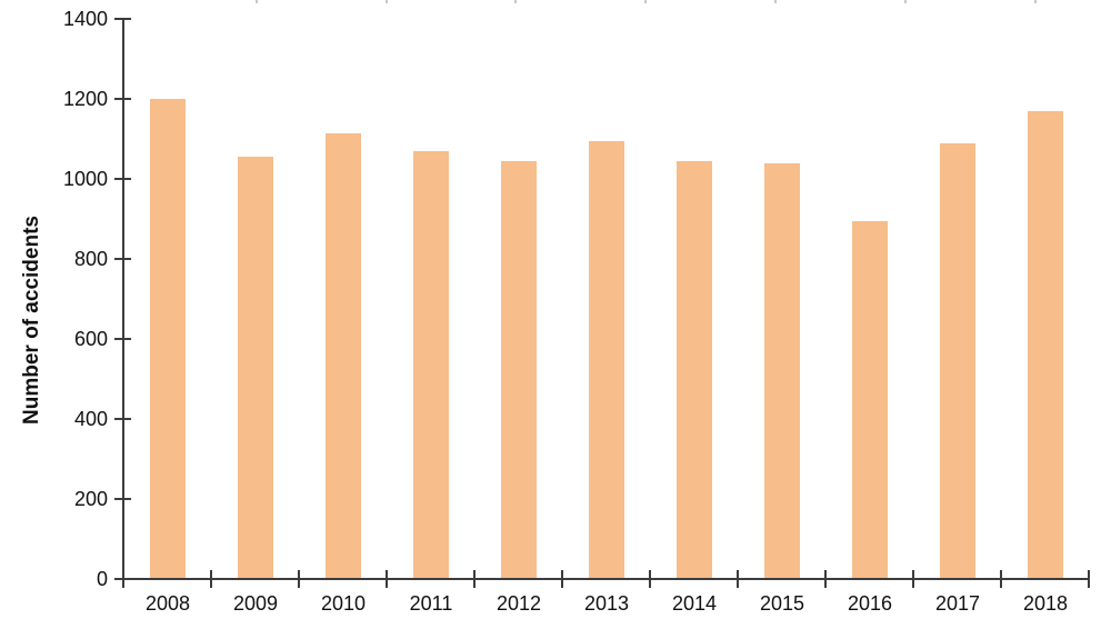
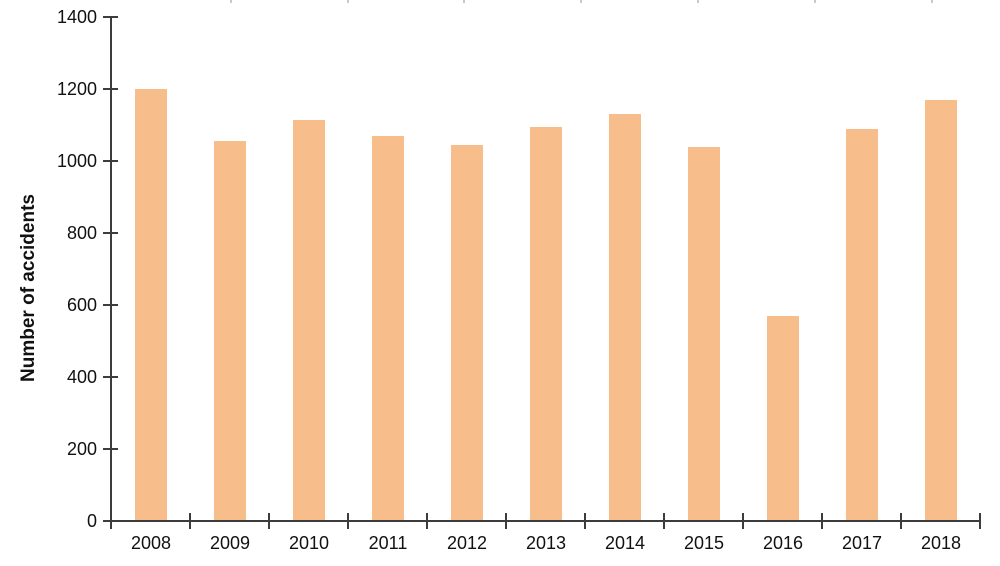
2014: 1040 -> 1130
2016: 900 -> 570
